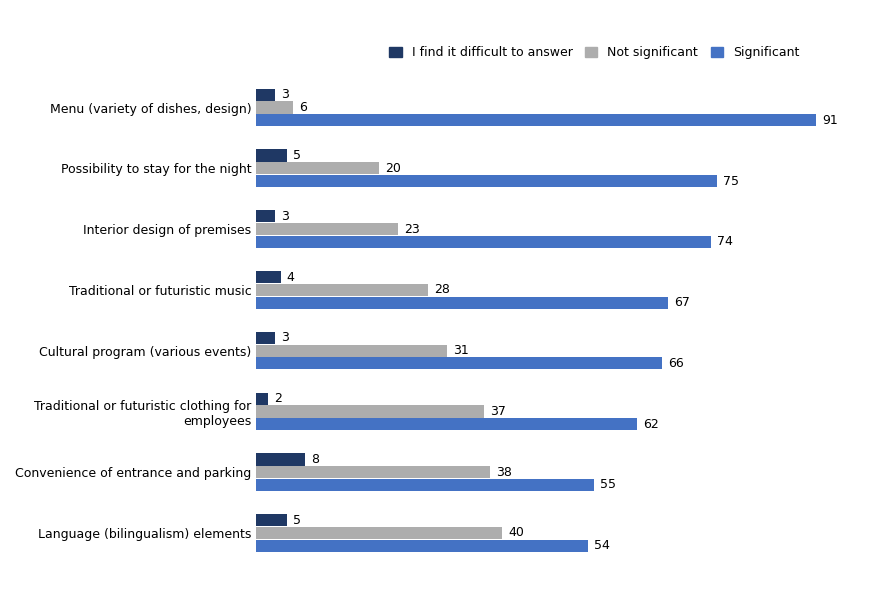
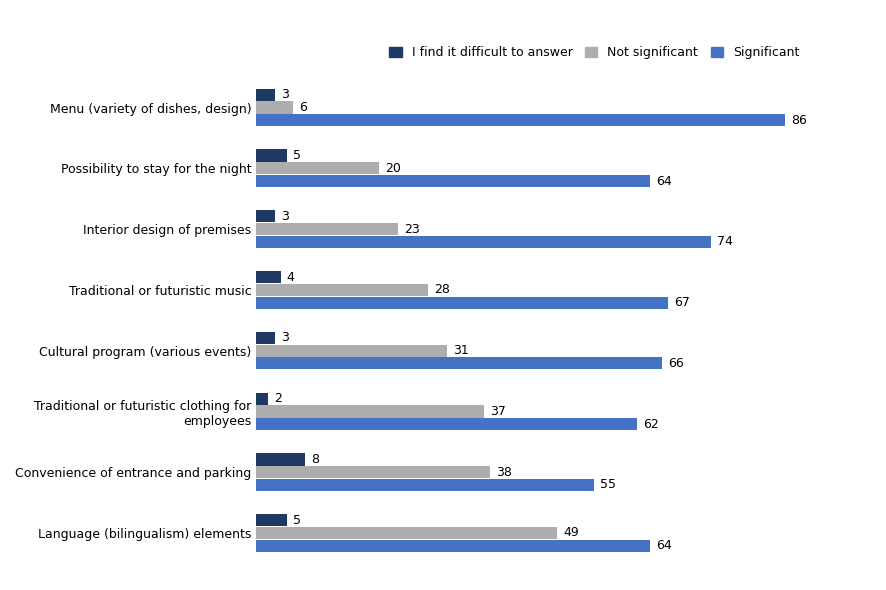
Significant/Menu (variety of dishes, design): 91 -> 86
Significant/Possibility to stay for the night: 75 -> 64
Not significant/Language (bilingualism) elements: 40 -> 49
Significant/Language (bilingualism) elements: 54 -> 64
